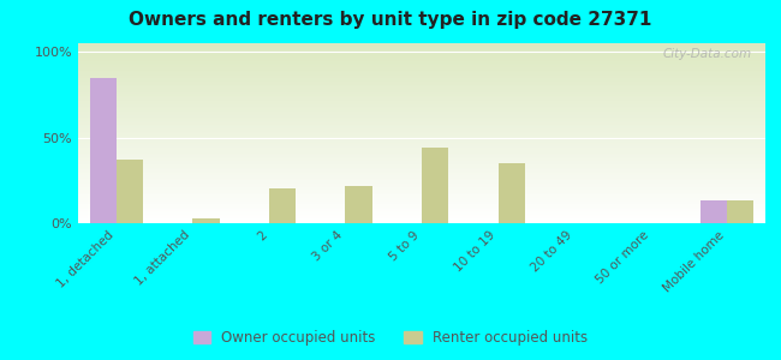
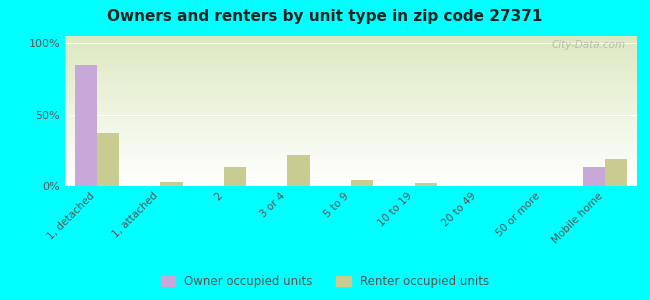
Renter occupied units/2: 20% -> 13%
Renter occupied units/5 to 9: 44% -> 4%
Renter occupied units/10 to 19: 35% -> 2%
Renter occupied units/Mobile home: 13% -> 19%
